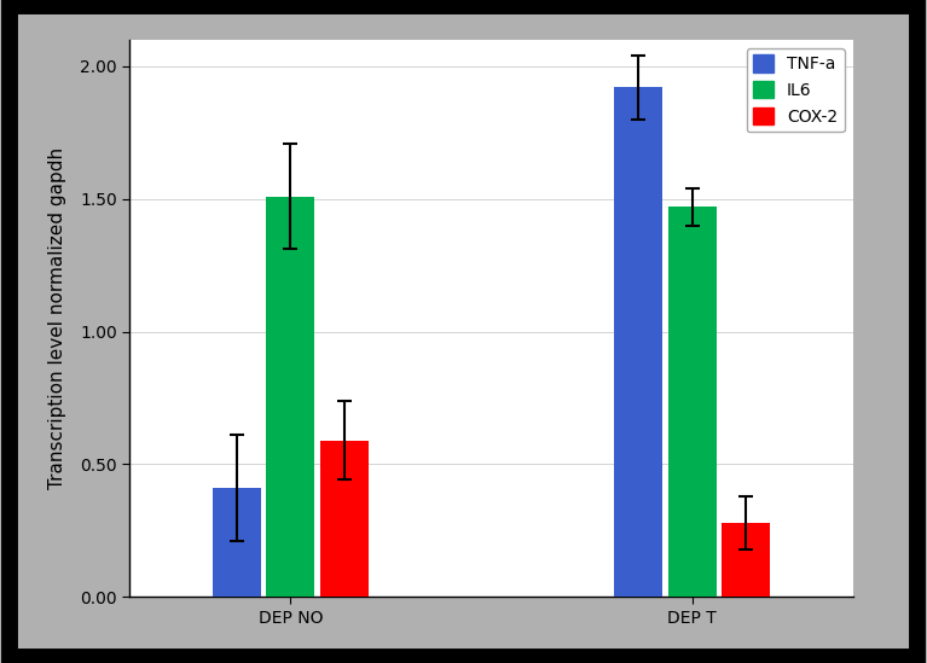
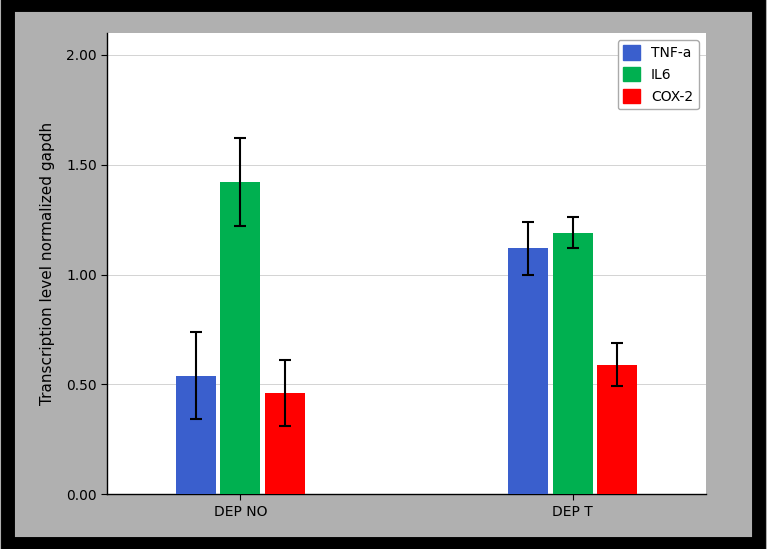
TNF-a/DEP NO: 0.41 -> 0.54
IL6/DEP NO: 1.51 -> 1.42
COX-2/DEP NO: 0.59 -> 0.46
TNF-a/DEP T: 1.92 -> 1.12
IL6/DEP T: 1.47 -> 1.19
COX-2/DEP T: 0.28 -> 0.59
